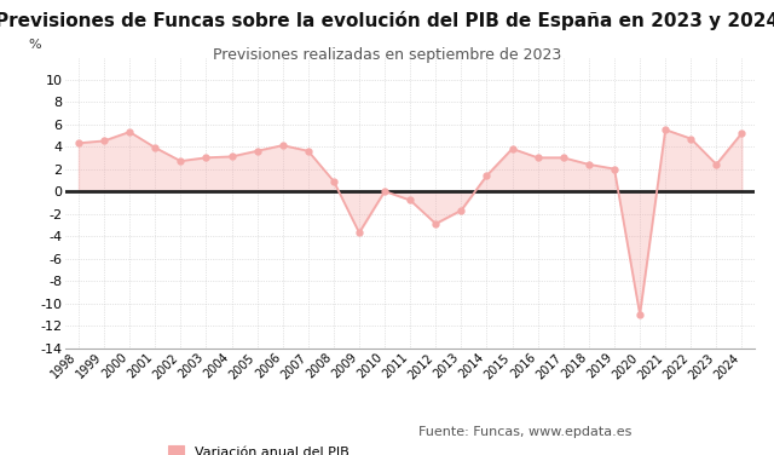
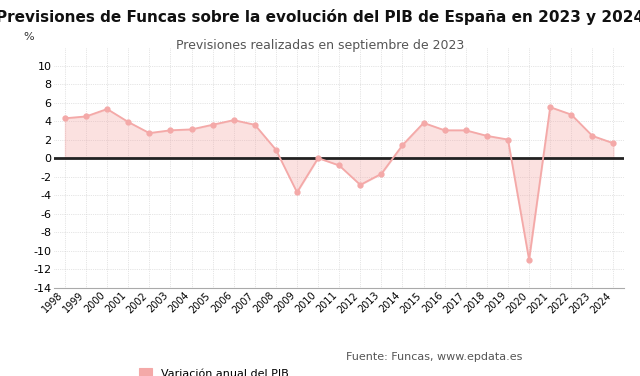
2024: 5.2 -> 1.6
